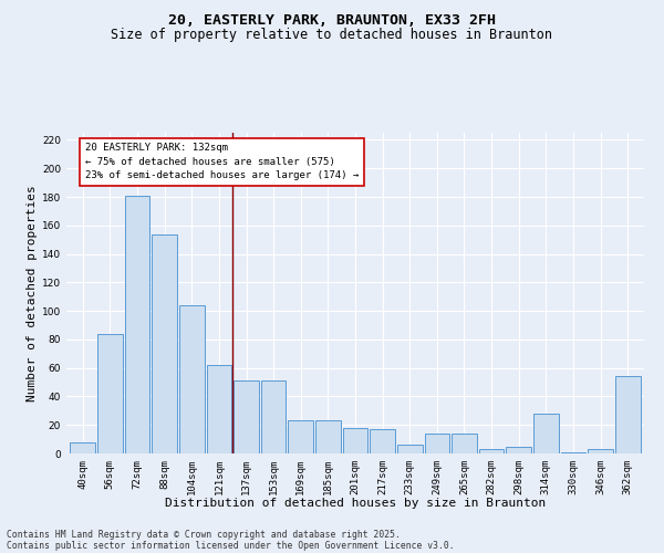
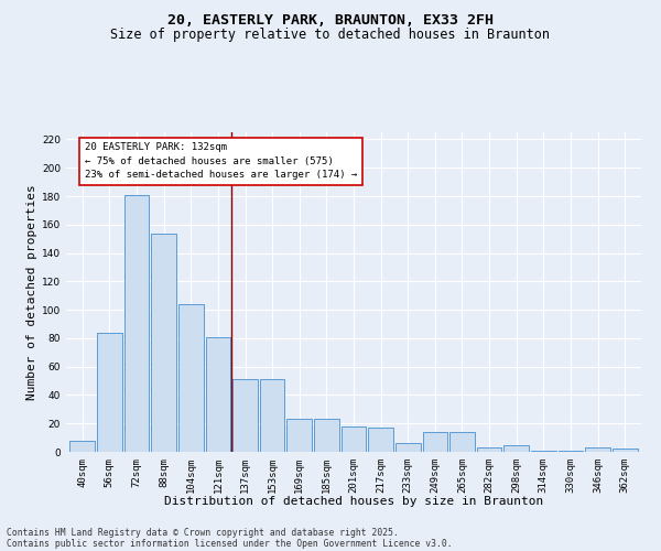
121sqm: 62 -> 81
314sqm: 28 -> 1
362sqm: 54 -> 2
